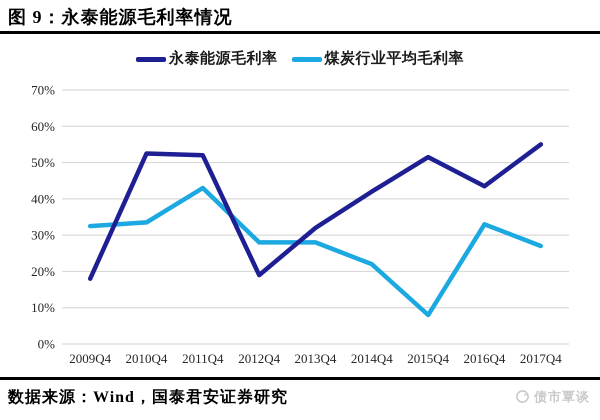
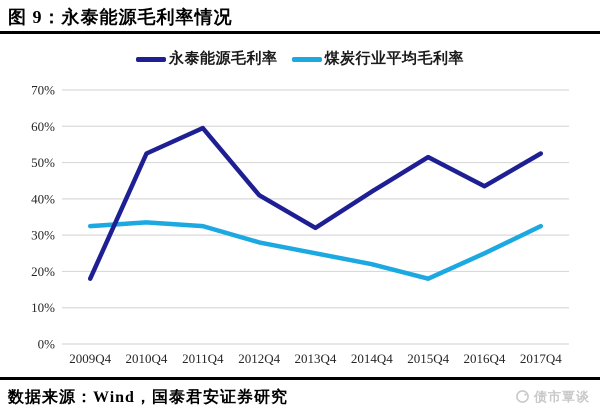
永泰能源毛利率/2011Q4: 52% -> 60%
煤炭行业平均毛利率/2011Q4: 43% -> 32%
永泰能源毛利率/2012Q4: 19% -> 41%
煤炭行业平均毛利率/2013Q4: 28% -> 25%
煤炭行业平均毛利率/2015Q4: 8% -> 18%
煤炭行业平均毛利率/2016Q4: 33% -> 25%
永泰能源毛利率/2017Q4: 55% -> 52%
煤炭行业平均毛利率/2017Q4: 27% -> 32%
